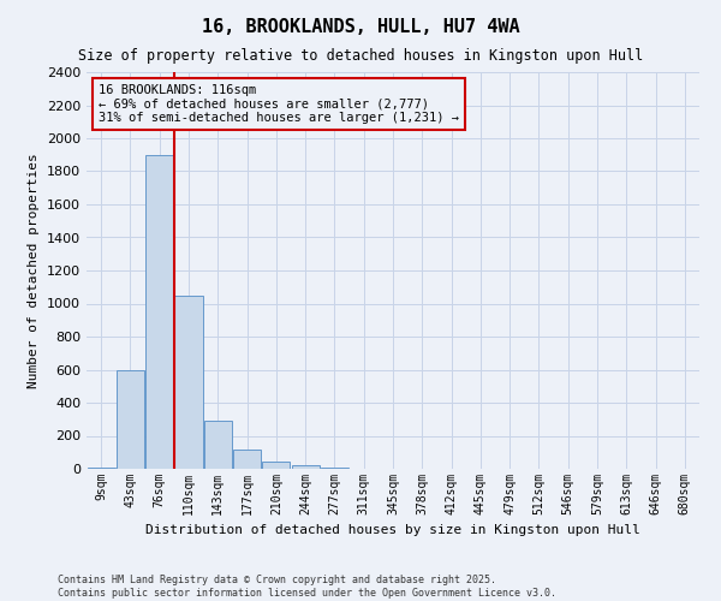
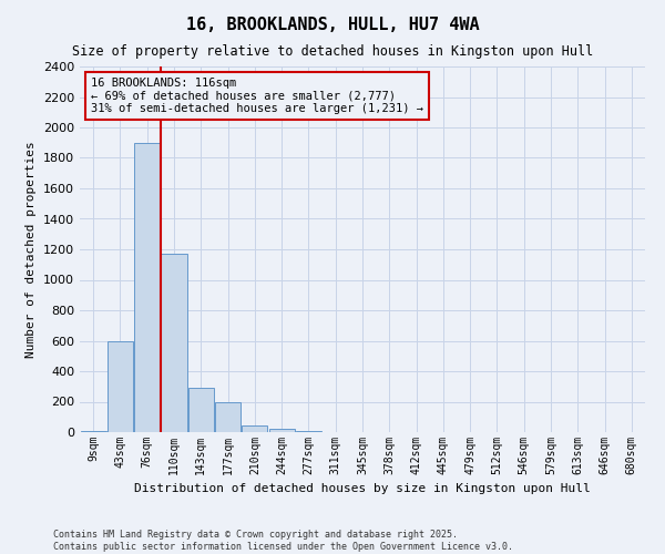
110sqm: 1050 -> 1170
177sqm: 120 -> 200
